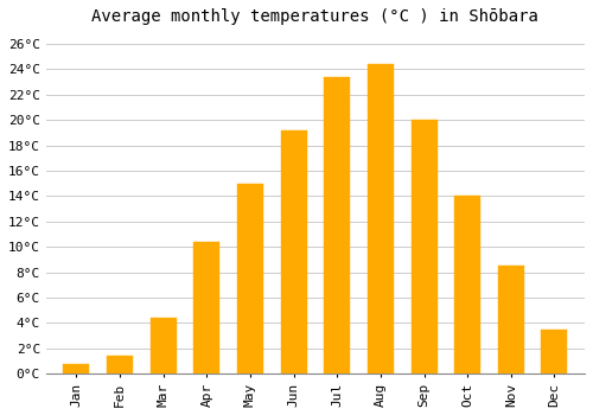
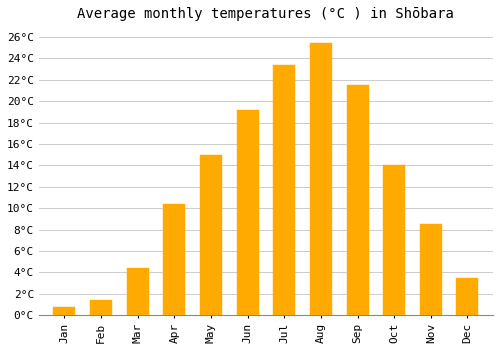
Aug: 24.4°C -> 25.4°C
Sep: 20.0°C -> 21.5°C
